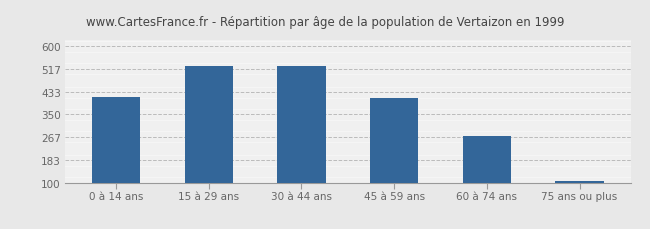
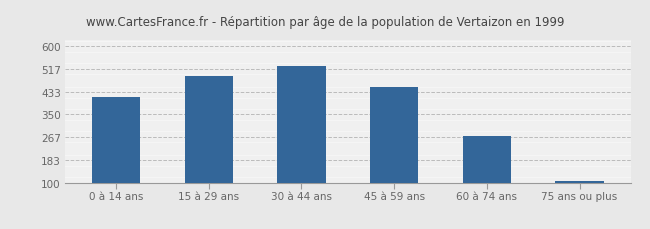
15 à 29 ans: 525 -> 490
45 à 59 ans: 410 -> 450
